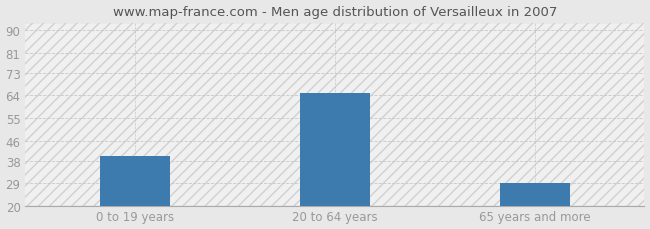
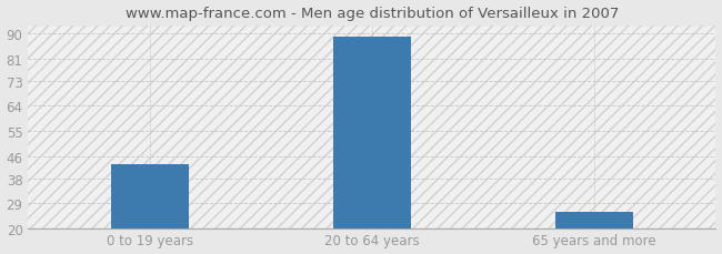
0 to 19 years: 40 -> 43
20 to 64 years: 65 -> 89
65 years and more: 29 -> 26
